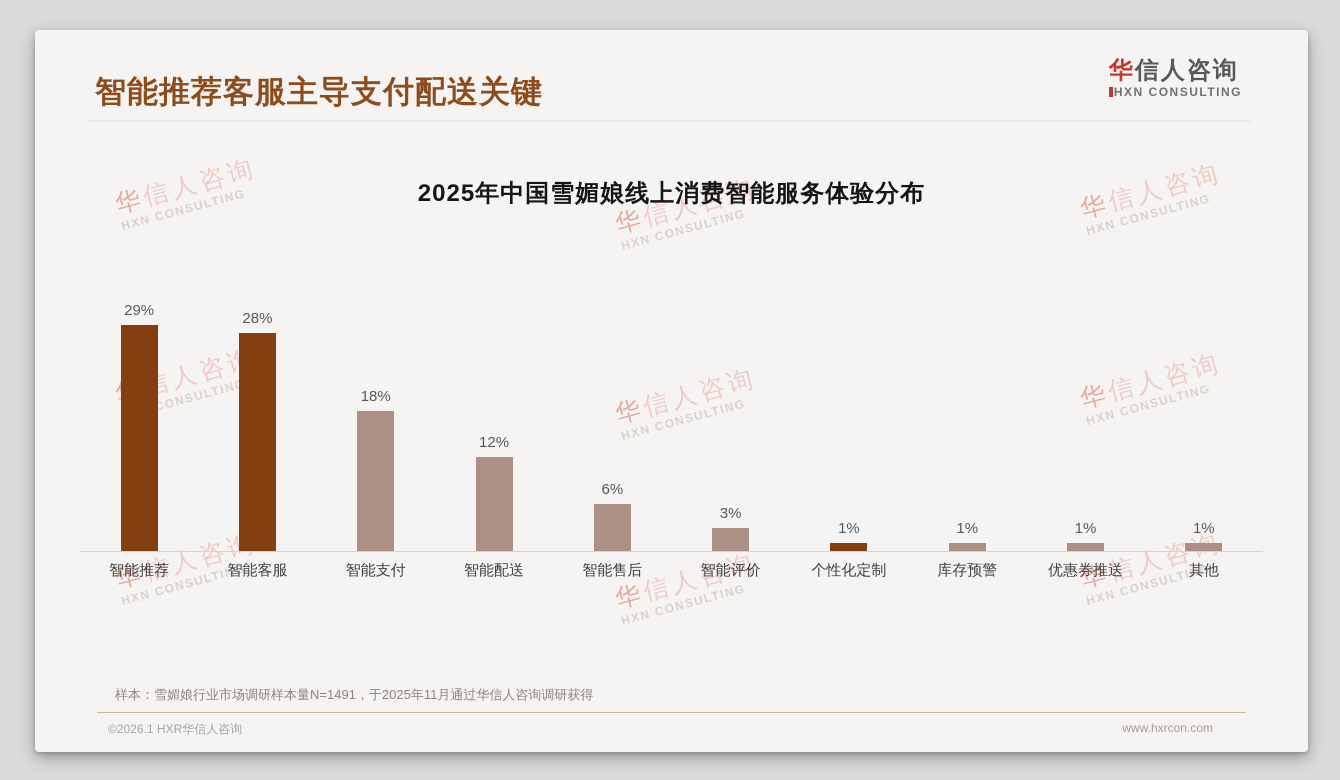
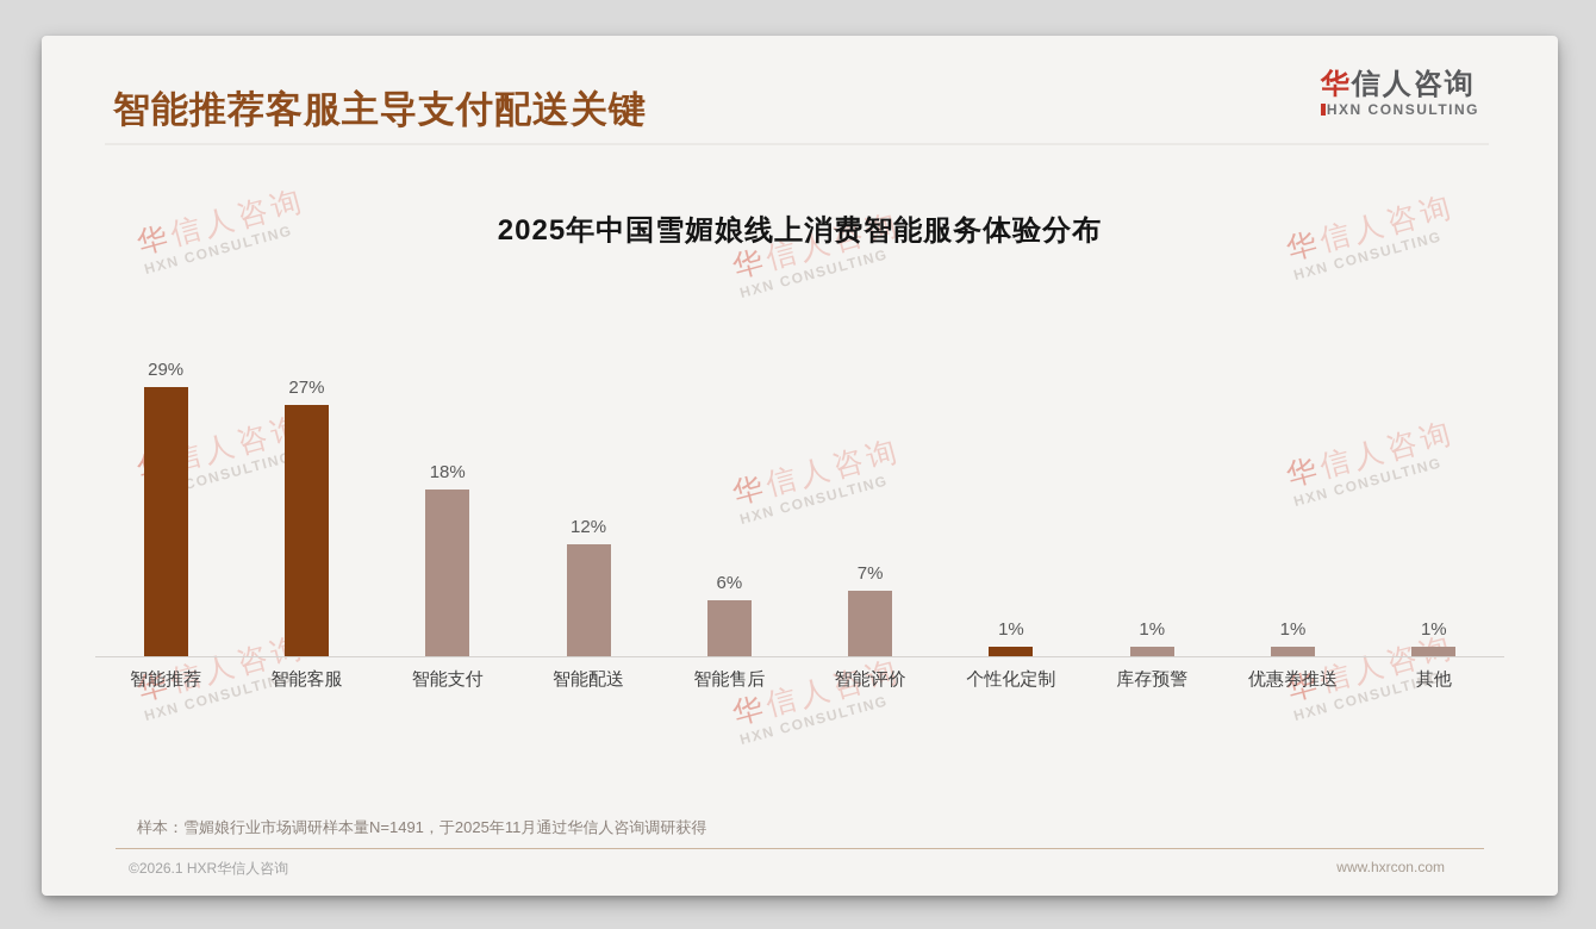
智能客服: 28% -> 27%
智能评价: 3% -> 7%
